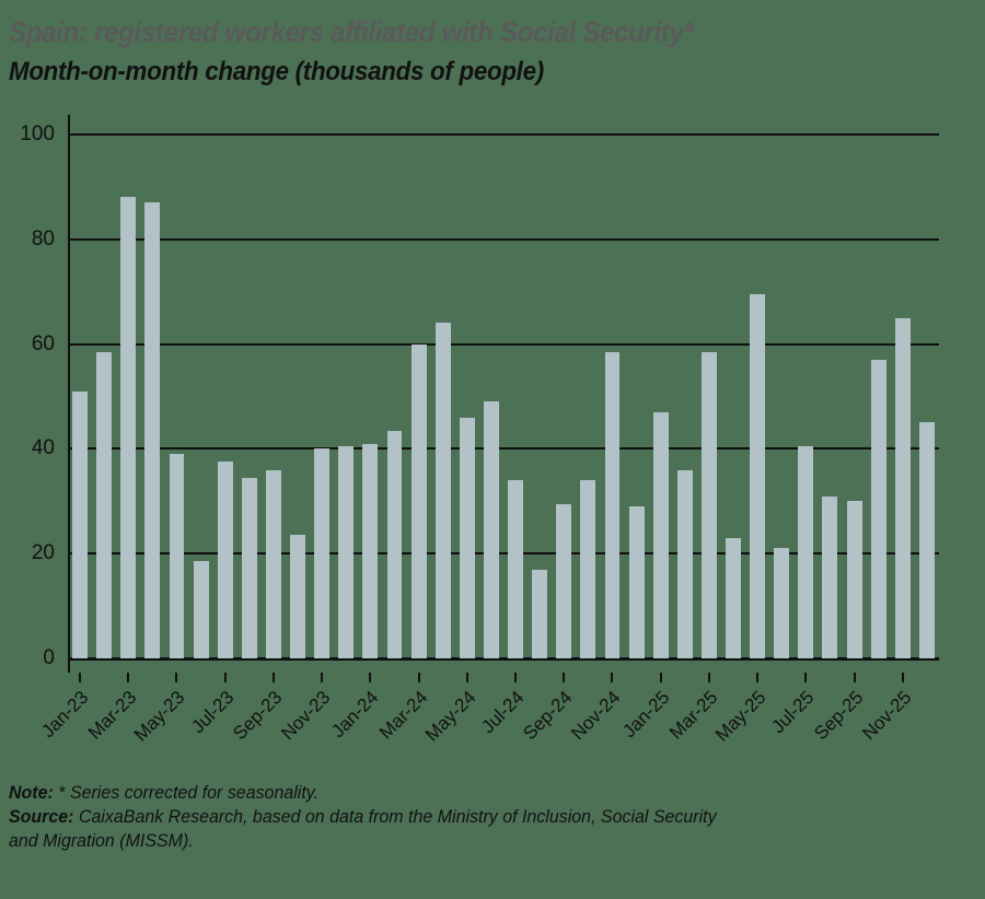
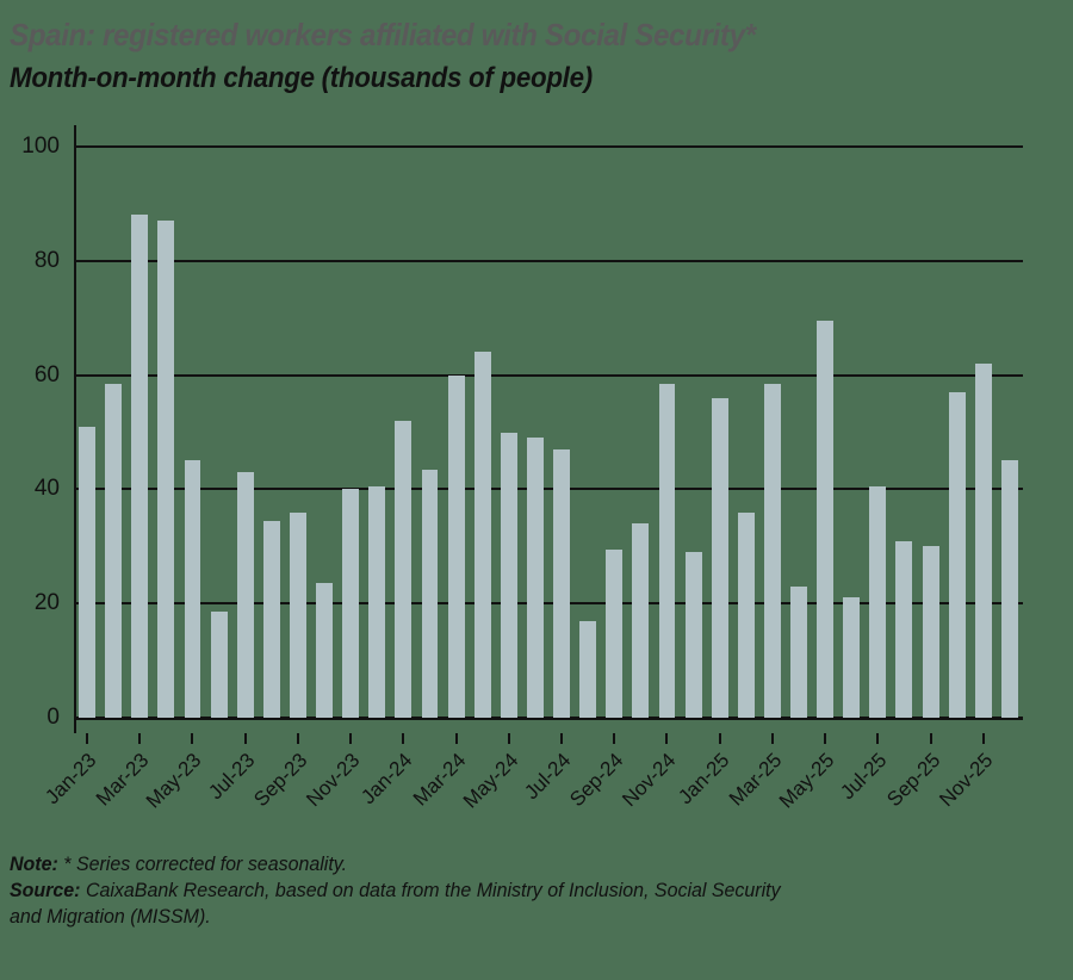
May-23: 39 -> 45
Jul-23: 38 -> 43
Jan-24: 41 -> 52
May-24: 46 -> 50
Jul-24: 34 -> 47
Jan-25: 47 -> 56
Nov-25: 65 -> 62
